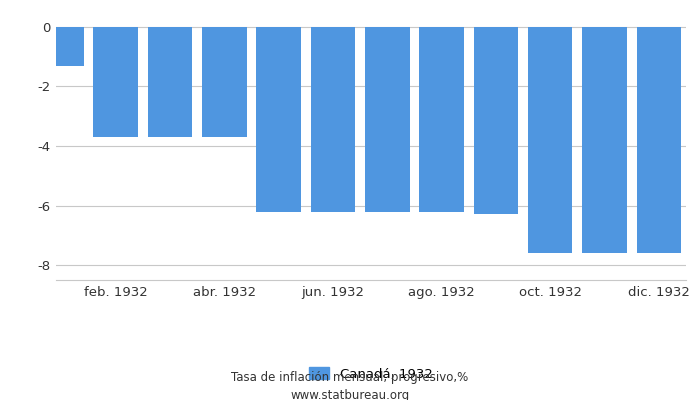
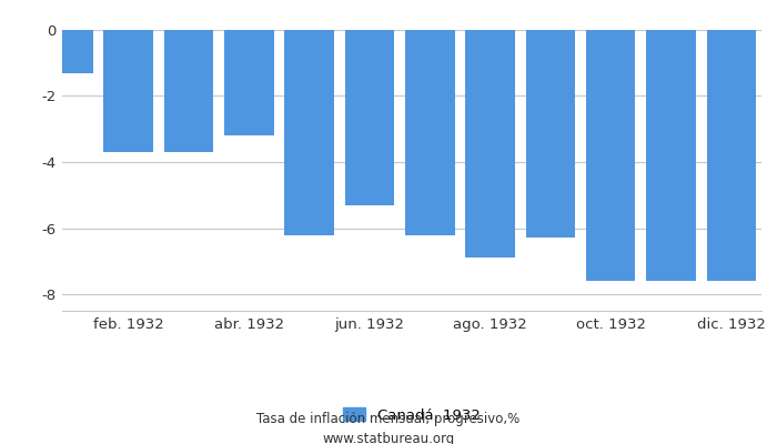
abr. 1932: -3.7 -> -3.2
jun. 1932: -6.2 -> -5.3
ago. 1932: -6.2 -> -6.9
